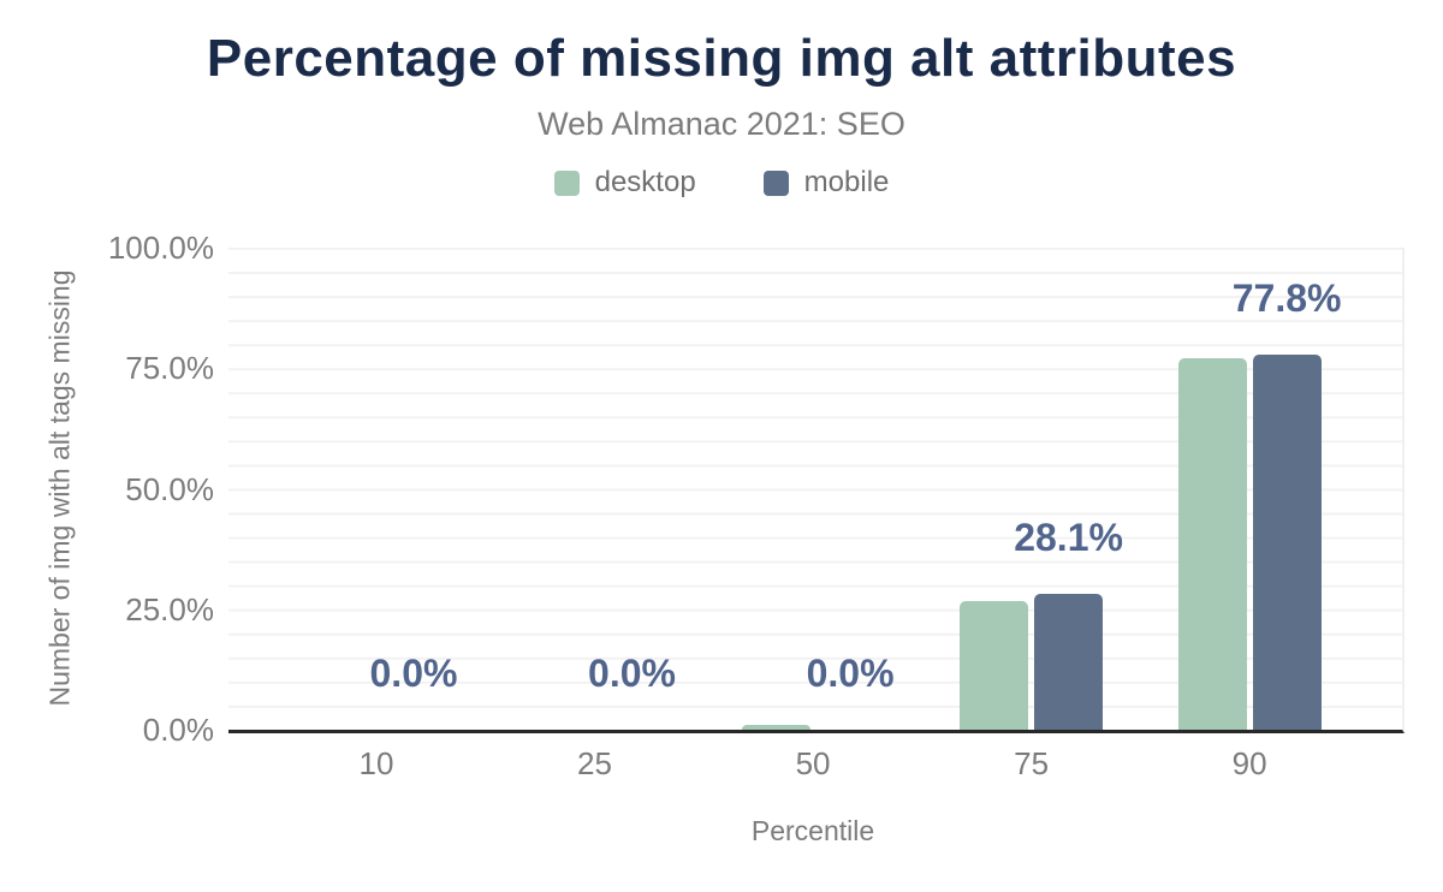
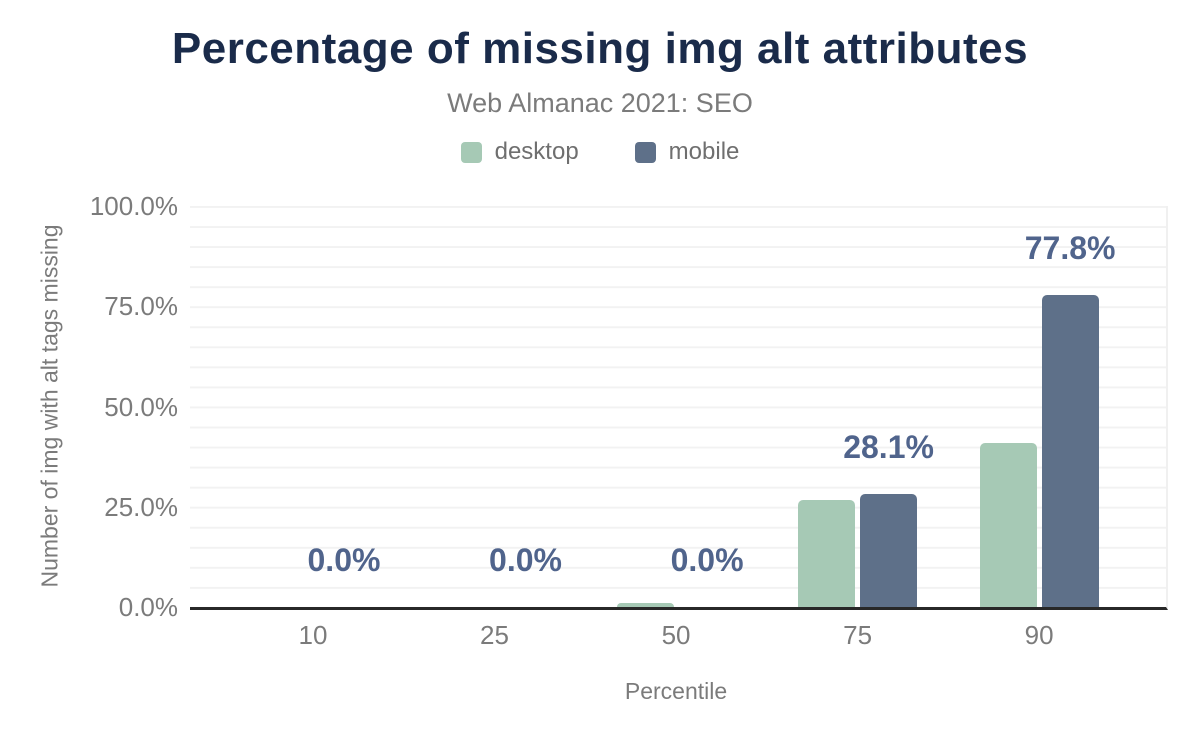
desktop/90: 77% -> 41%
